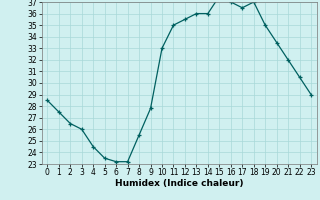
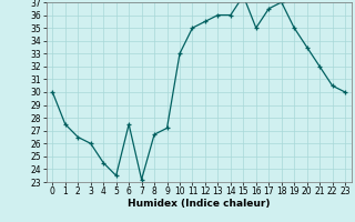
0: 28.5 -> 30.0
6: 23.2 -> 27.5
8: 25.5 -> 26.7
9: 27.8 -> 27.2
16: 37.0 -> 35.0
23: 29.0 -> 30.0
